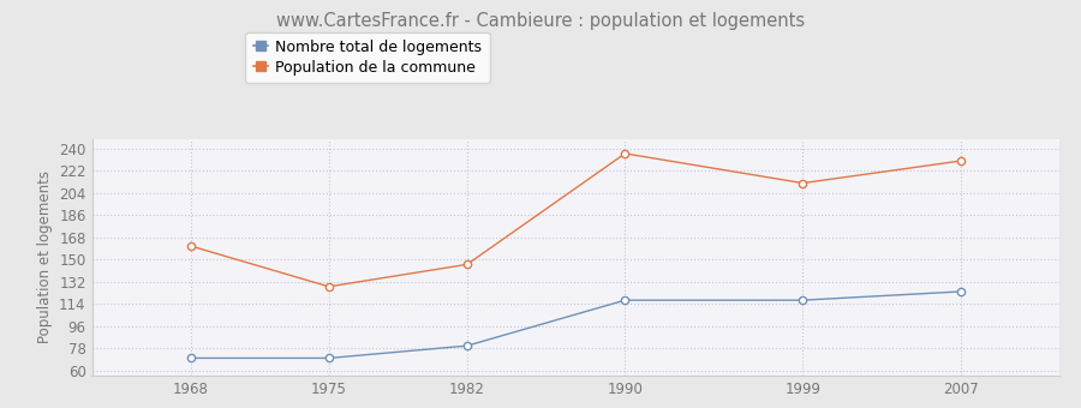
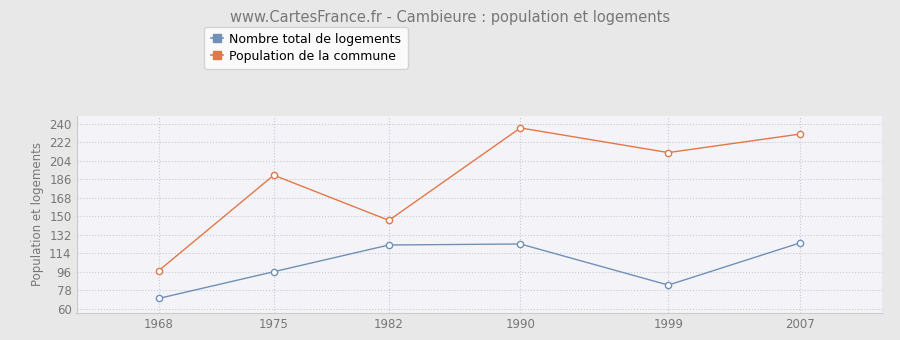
Population de la commune/1968: 161 -> 97
Nombre total de logements/1975: 70 -> 96
Population de la commune/1975: 128 -> 190
Nombre total de logements/1982: 80 -> 122
Nombre total de logements/1990: 117 -> 123
Nombre total de logements/1999: 117 -> 83
